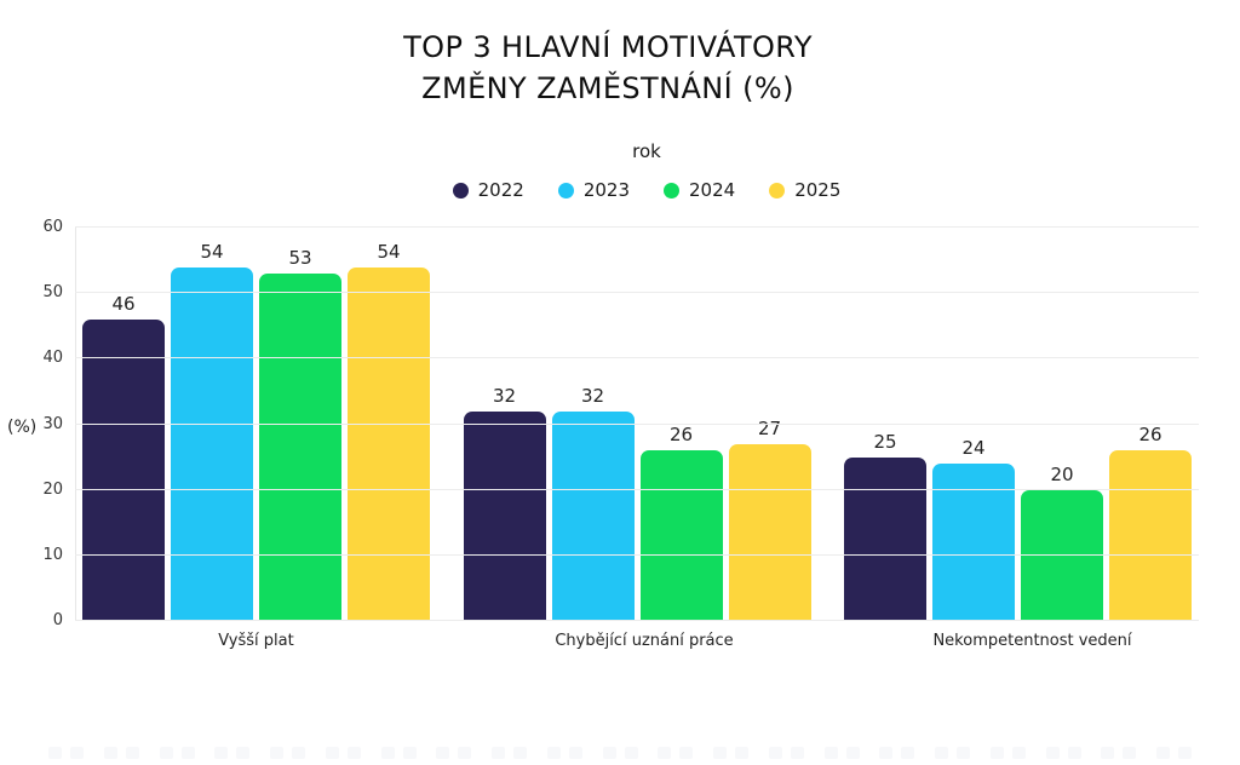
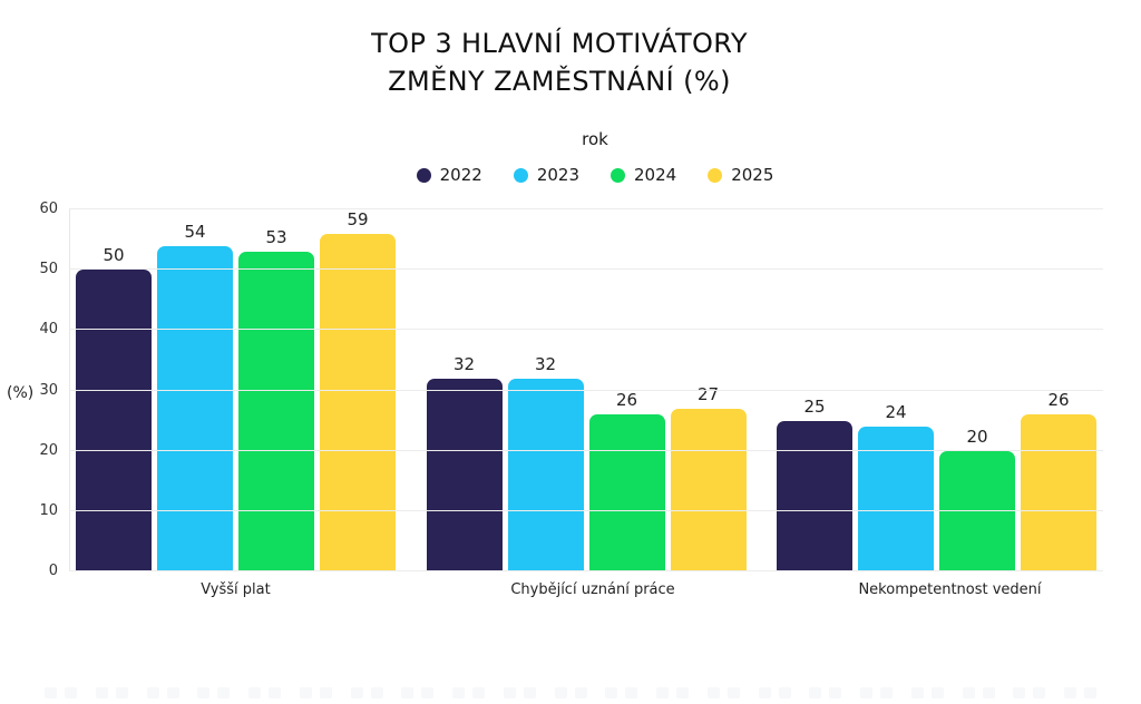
2022/Vyšší plat: 46 -> 50
2025/Vyšší plat: 54 -> 59
